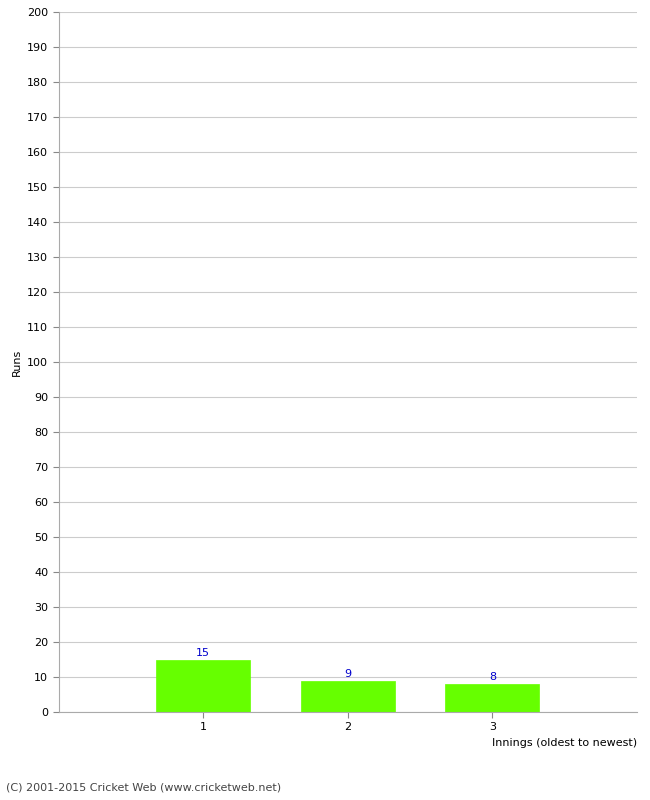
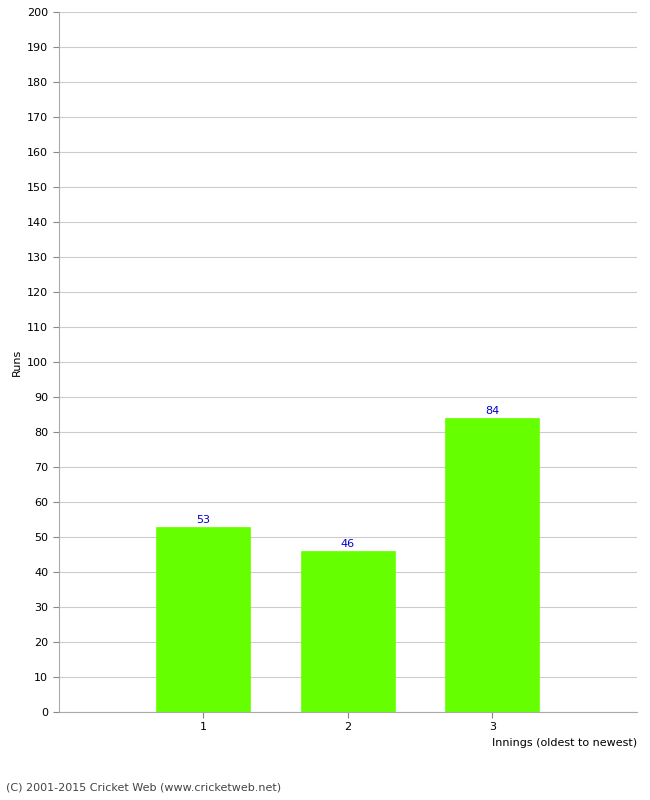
1: 15 -> 53
2: 9 -> 46
3: 8 -> 84
